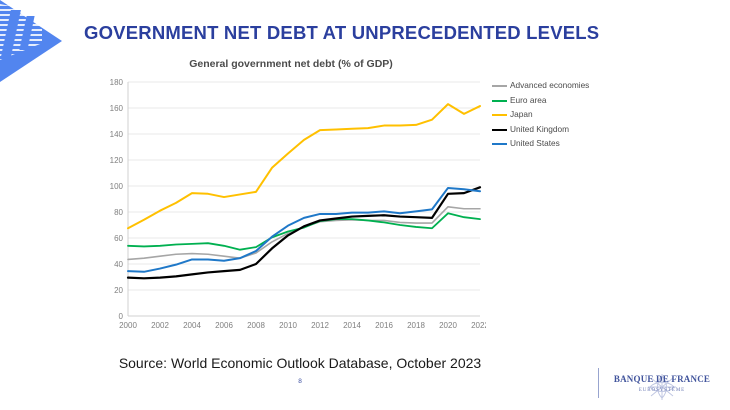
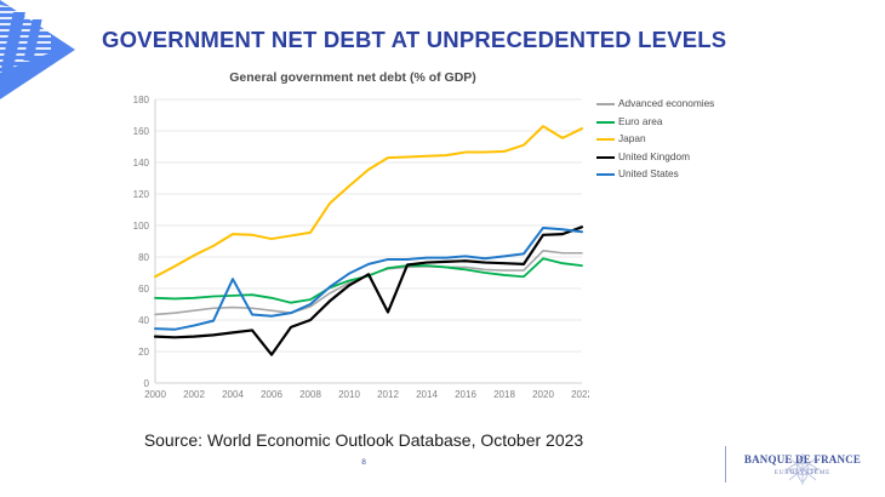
United States/2004: 44 -> 66
United Kingdom/2006: 34 -> 18
United Kingdom/2012: 74 -> 45
